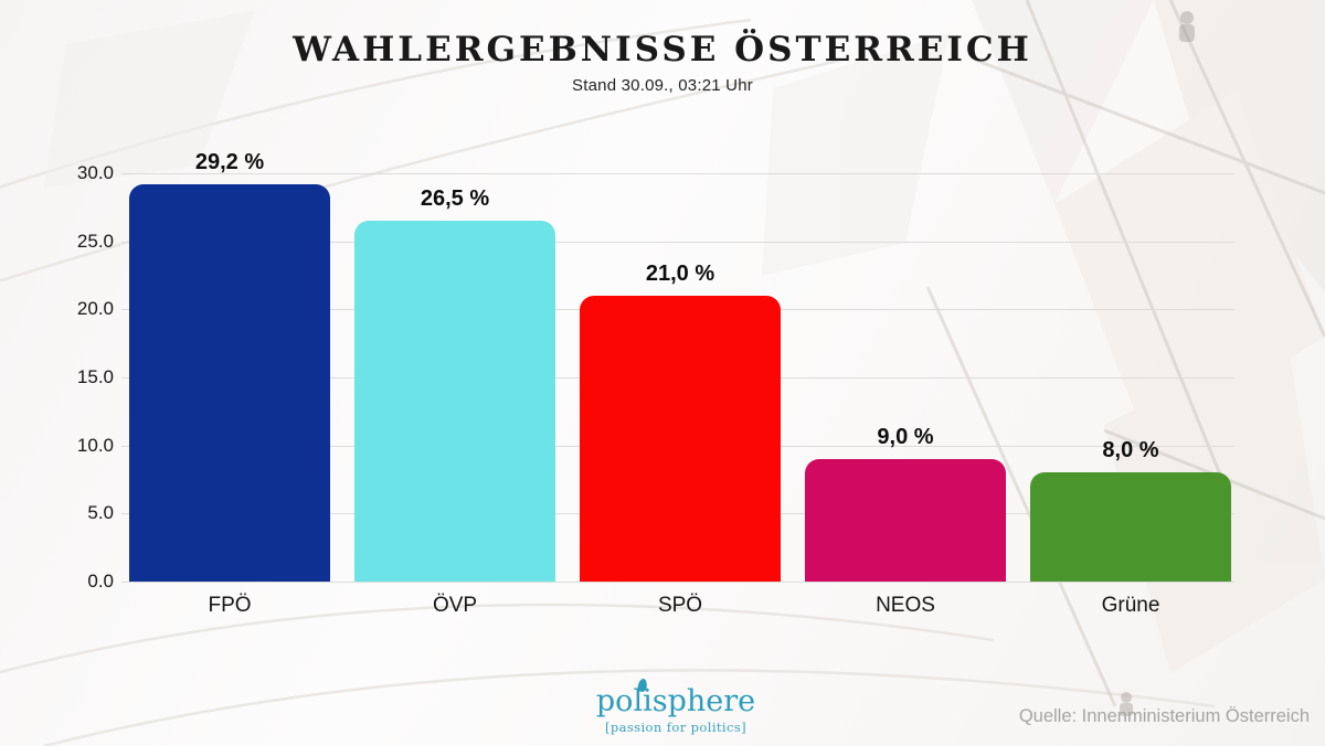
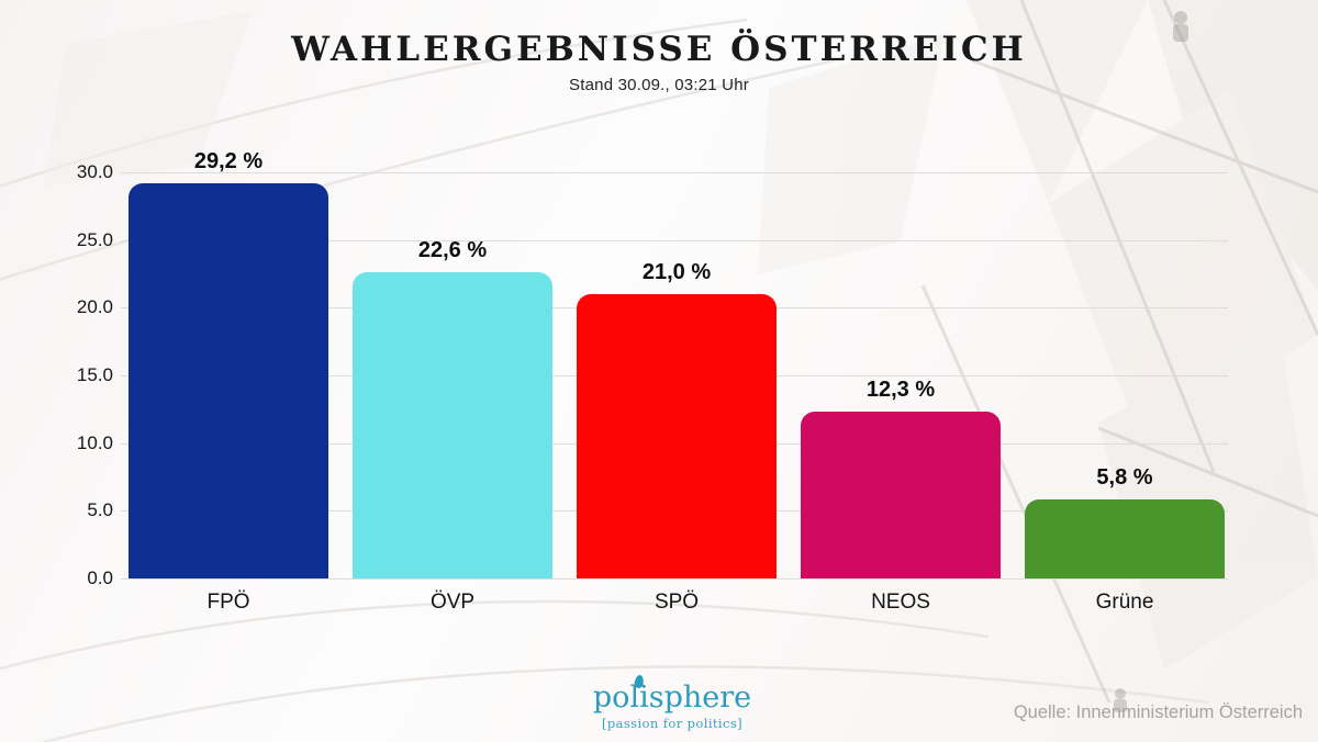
ÖVP: 26,5 -> 22,6
NEOS: 9,0 -> 12,3
Grüne: 8,0 -> 5,8
